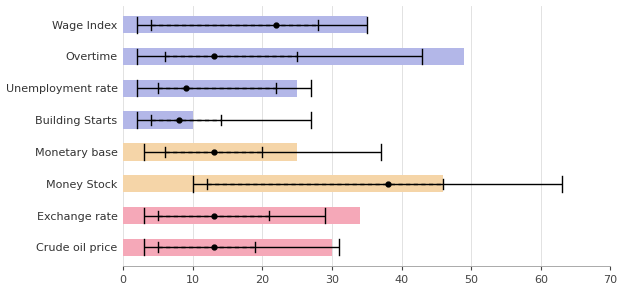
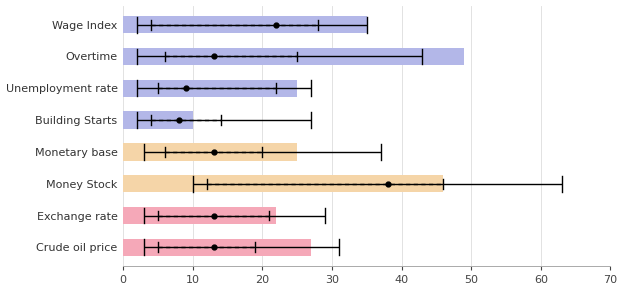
Exchange rate: 34 -> 22
Crude oil price: 30 -> 27
